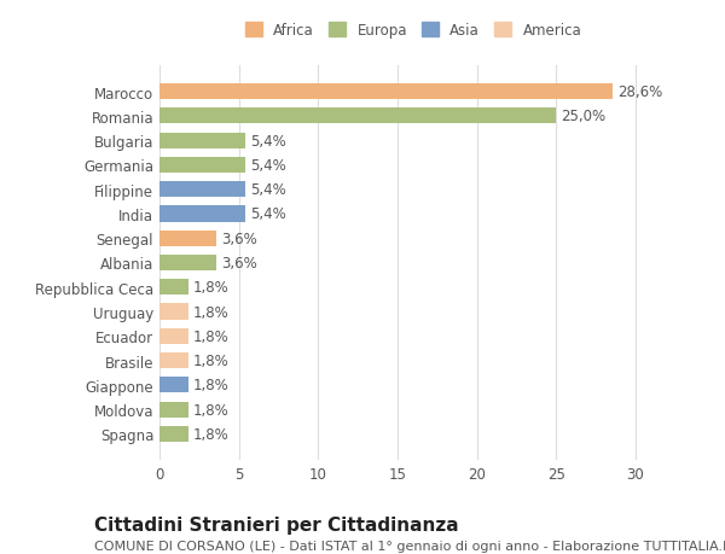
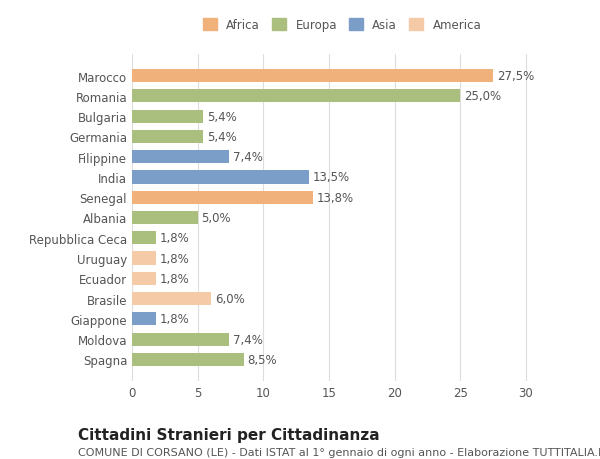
Marocco: 28,6% -> 27,5%
Filippine: 5,4% -> 7,4%
India: 5,4% -> 13,5%
Senegal: 3,6% -> 13,8%
Albania: 3,6% -> 5,0%
Brasile: 1,8% -> 6,0%
Moldova: 1,8% -> 7,4%
Spagna: 1,8% -> 8,5%
